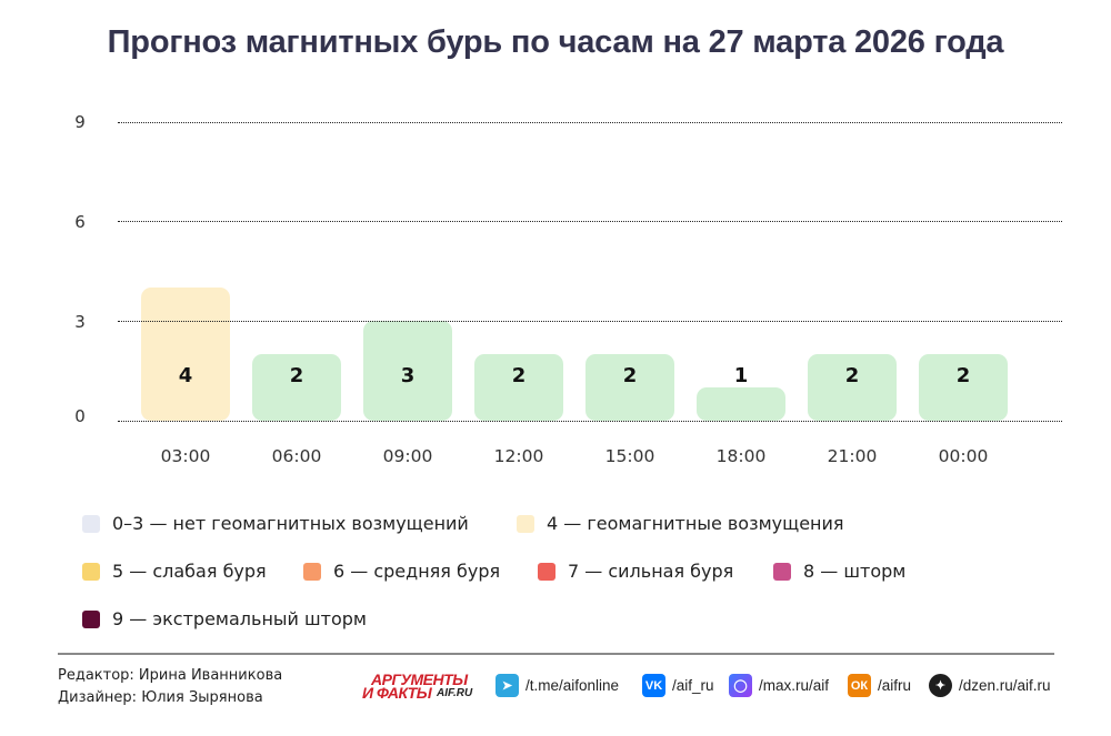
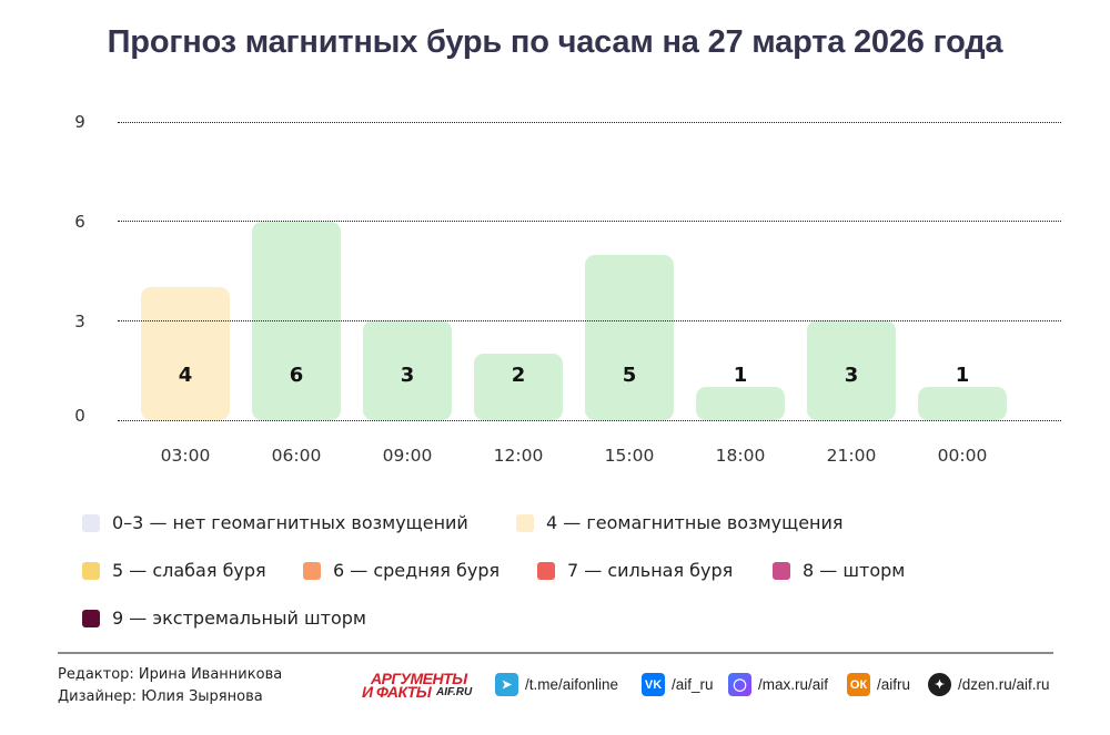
06:00: 2 -> 6
15:00: 2 -> 5
21:00: 2 -> 3
00:00: 2 -> 1
